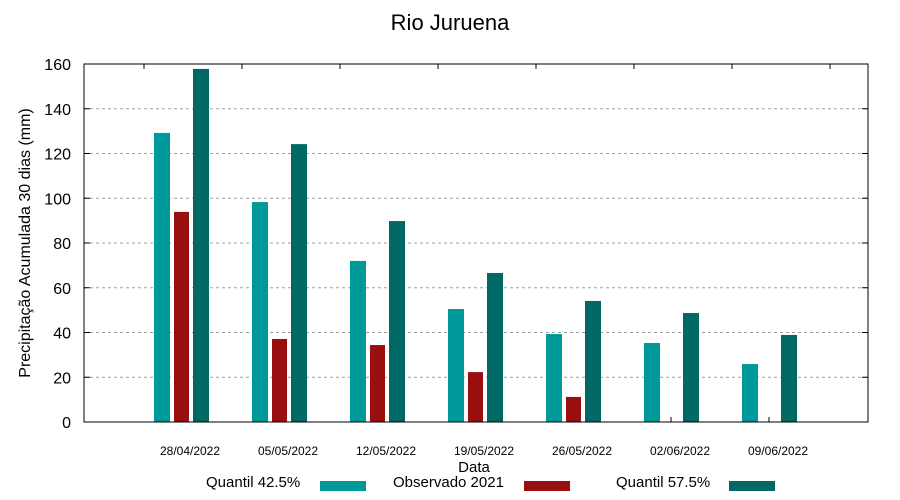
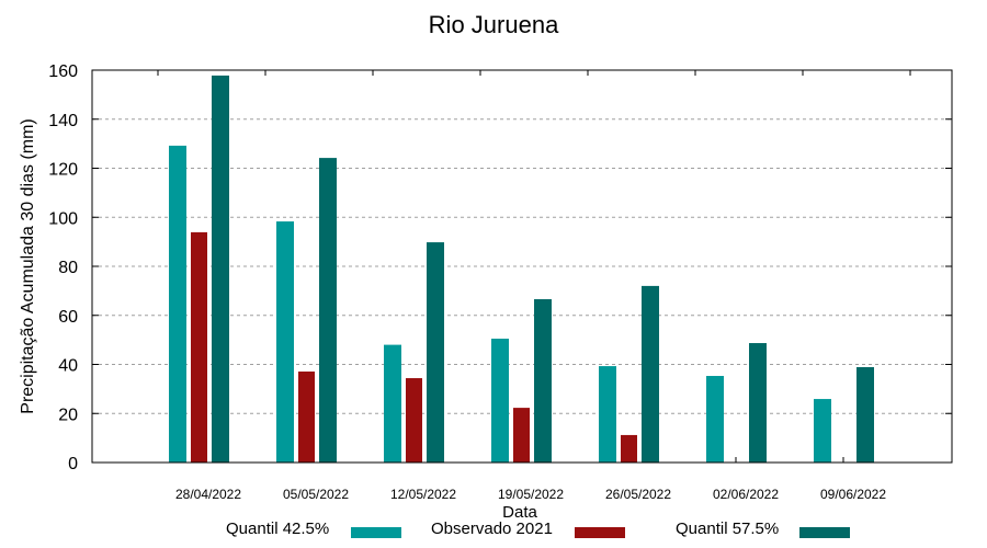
Quantil 42.5%/12/05/2022: 72 -> 48
Quantil 57.5%/26/05/2022: 54 -> 72
